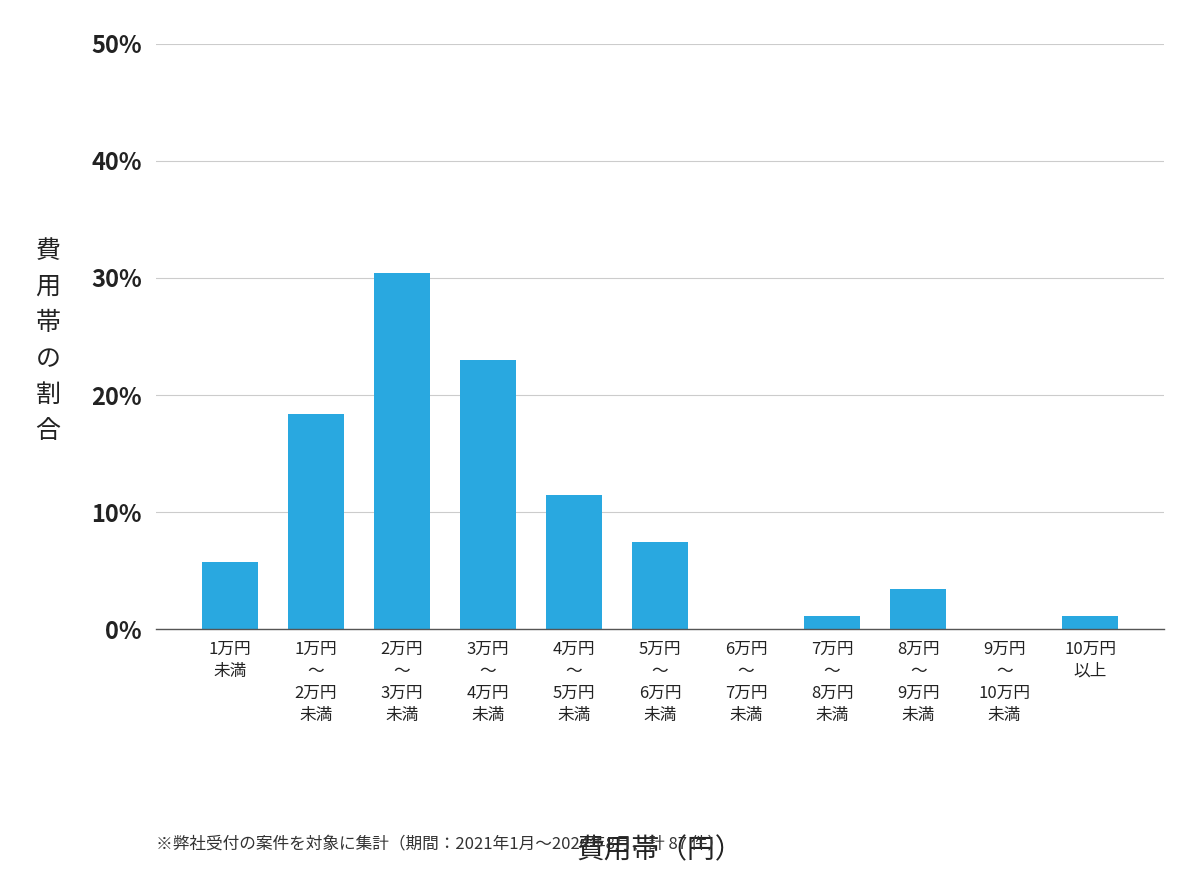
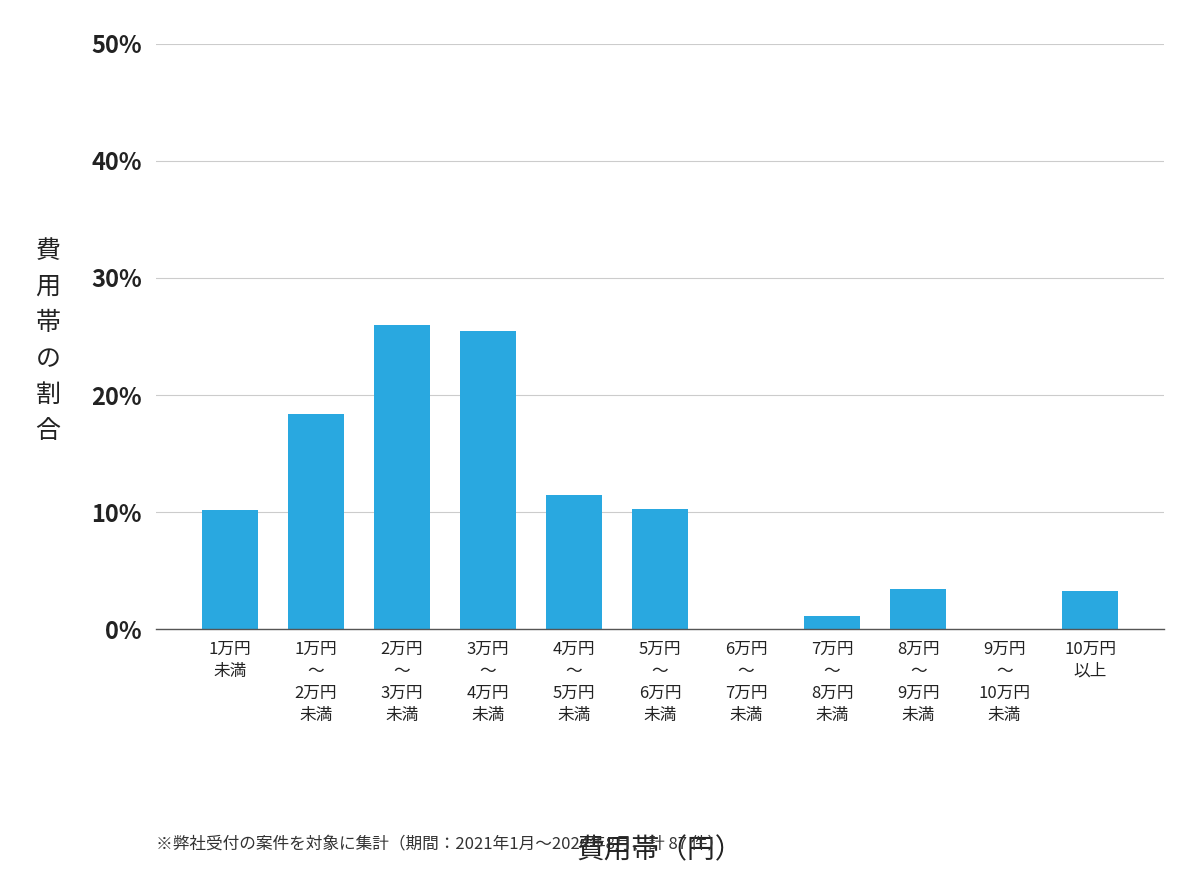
1万円 未満: 5.7% -> 10.2%
2万円 〜 3万円 未満: 30.5% -> 26.0%
3万円 〜 4万円 未満: 23.0% -> 25.5%
5万円 〜 6万円 未満: 7.5% -> 10.3%
10万円 以上: 1.1% -> 3.3%
